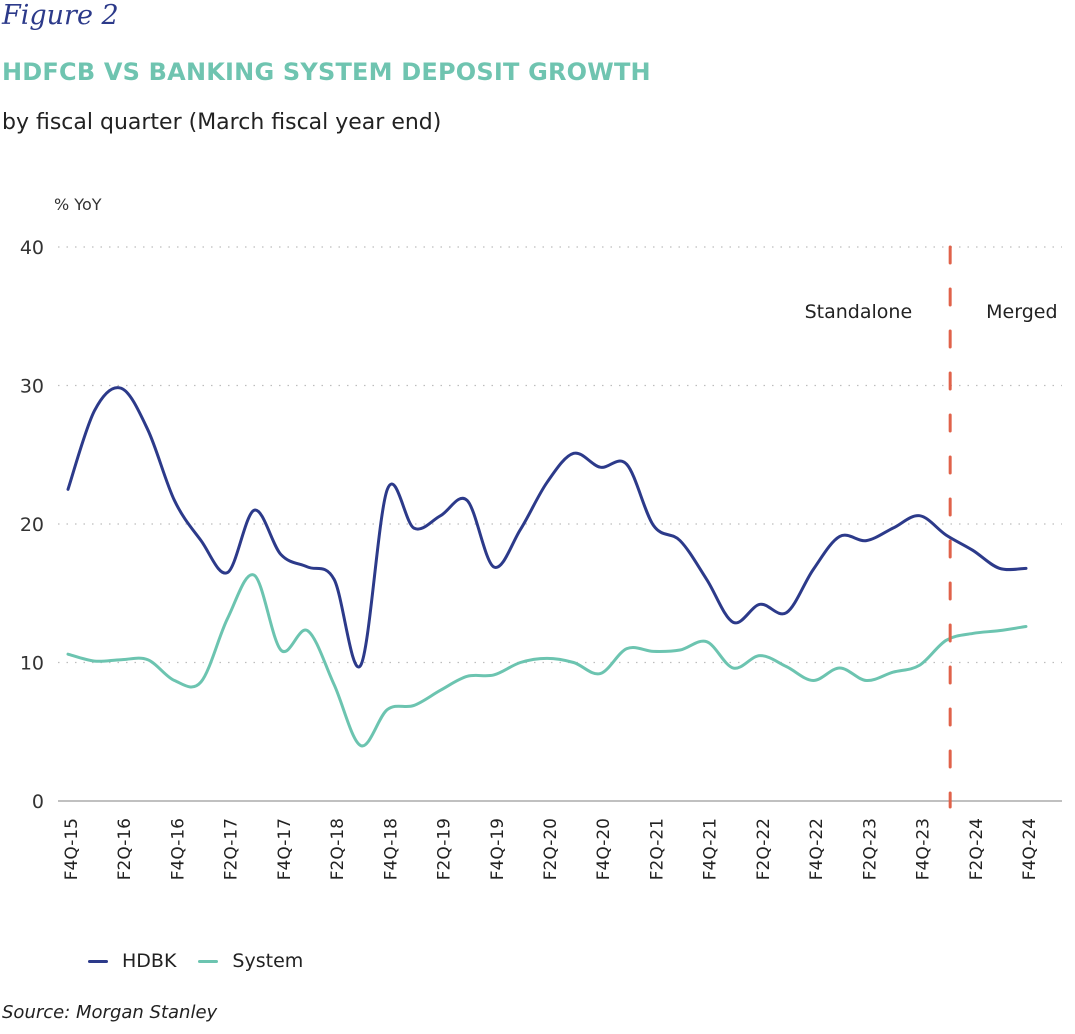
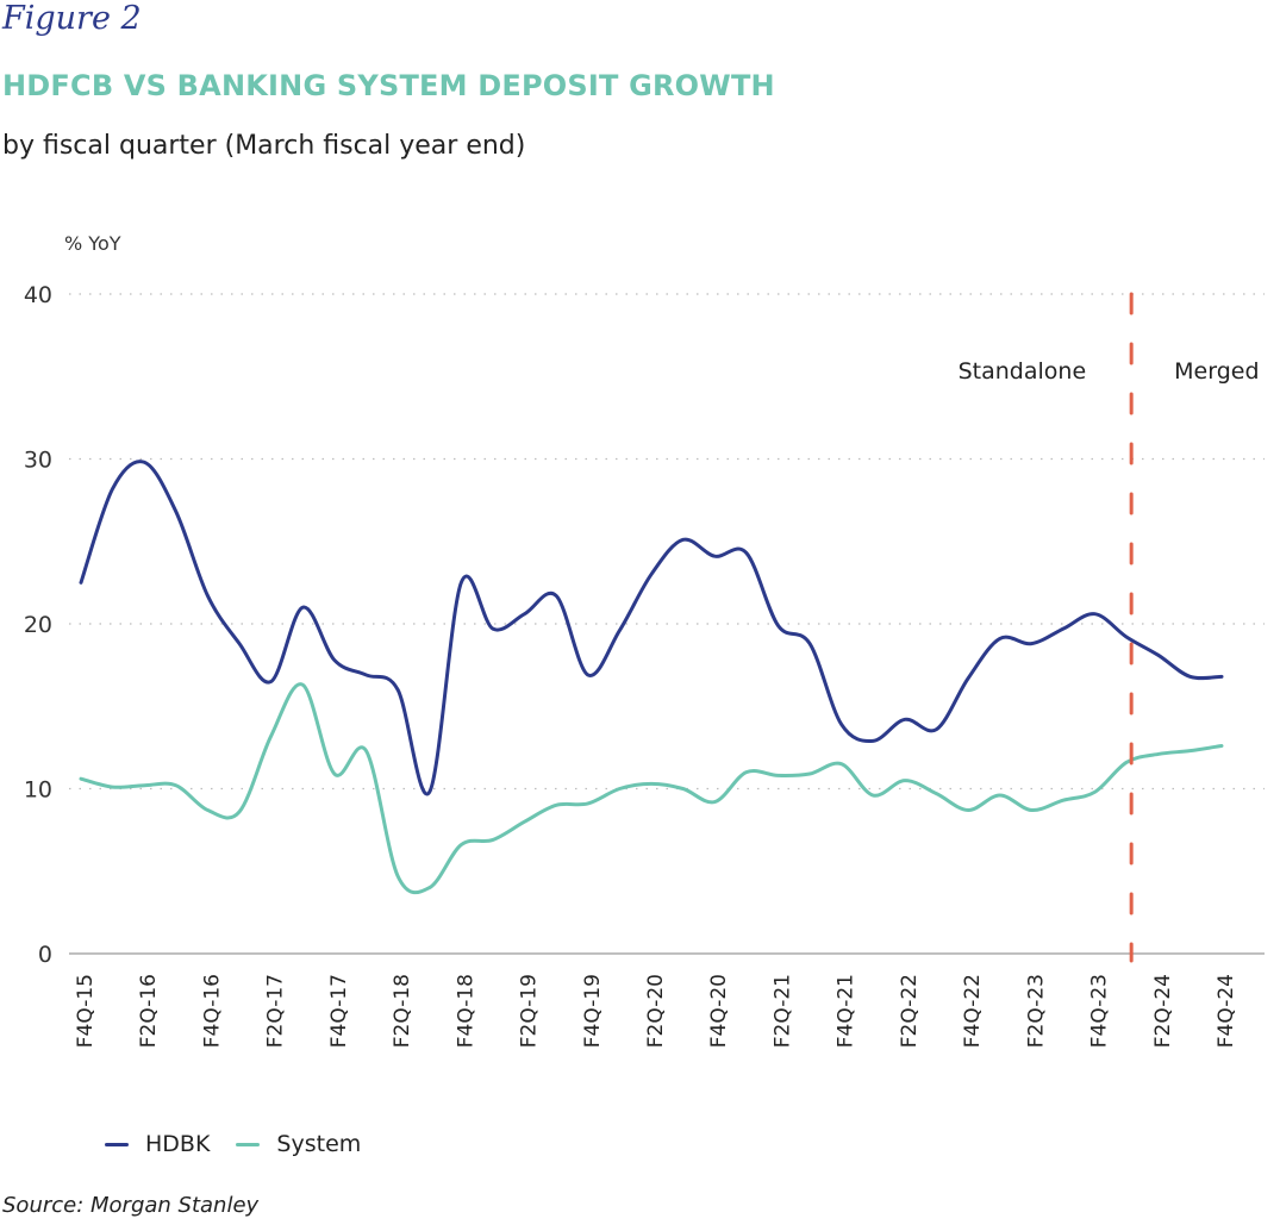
System/F2Q-18: 8.4 -> 4.7
HDBK/F4Q-21: 16.0 -> 13.9
